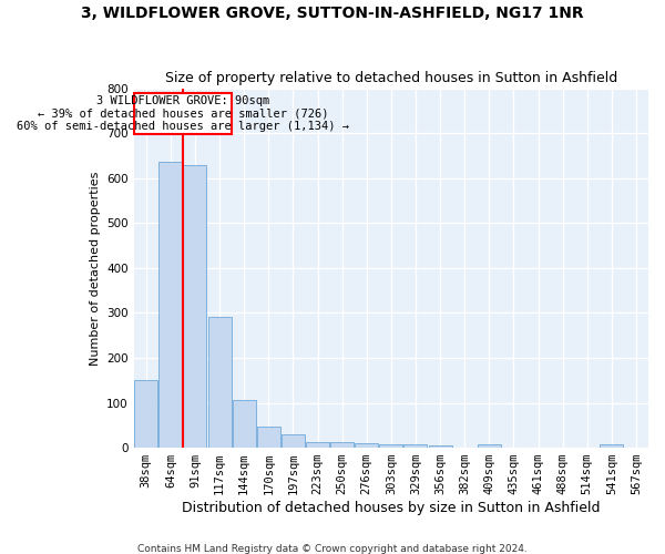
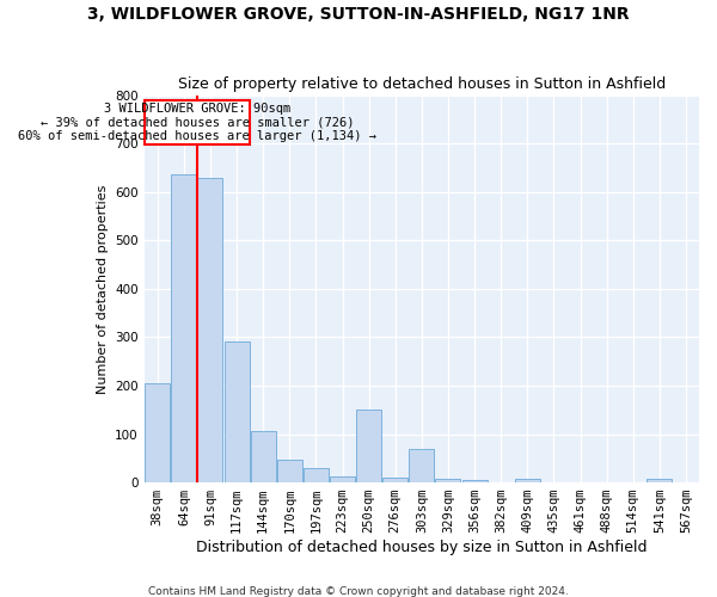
38sqm: 150 -> 205
250sqm: 12 -> 150
303sqm: 8 -> 70
